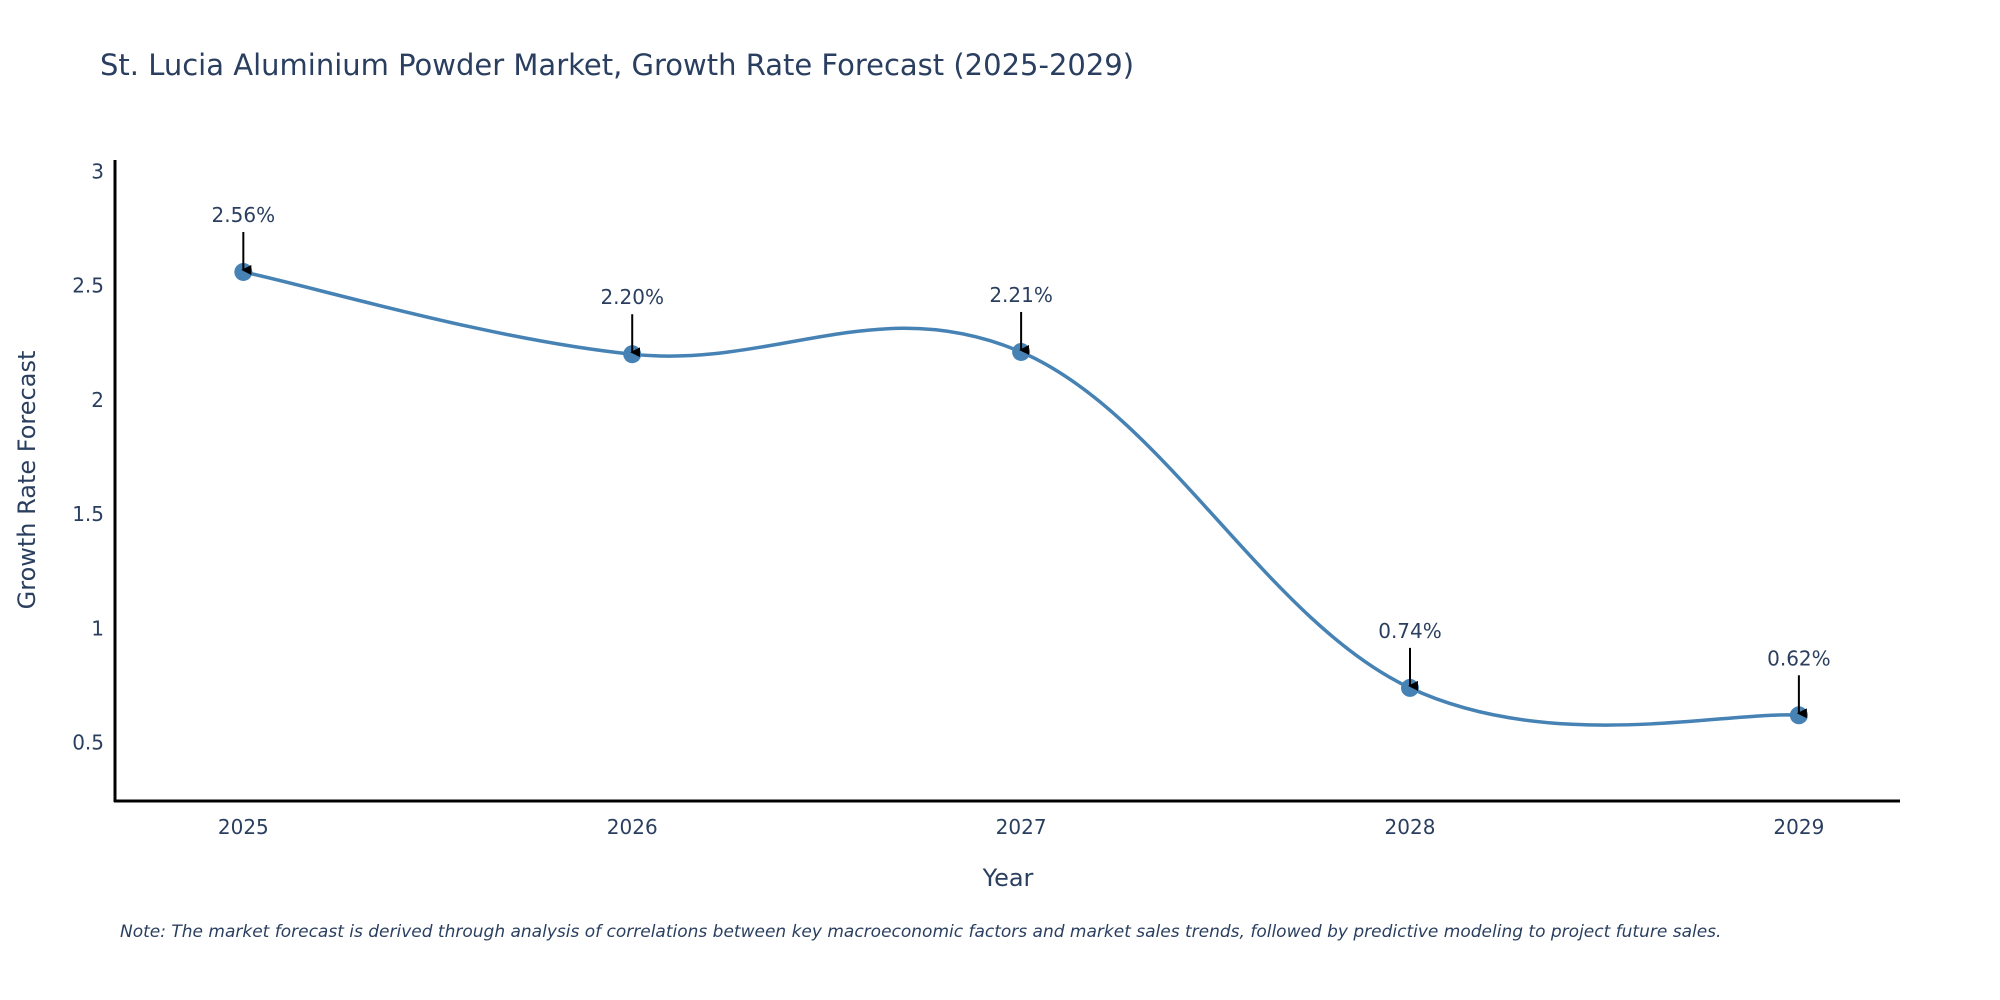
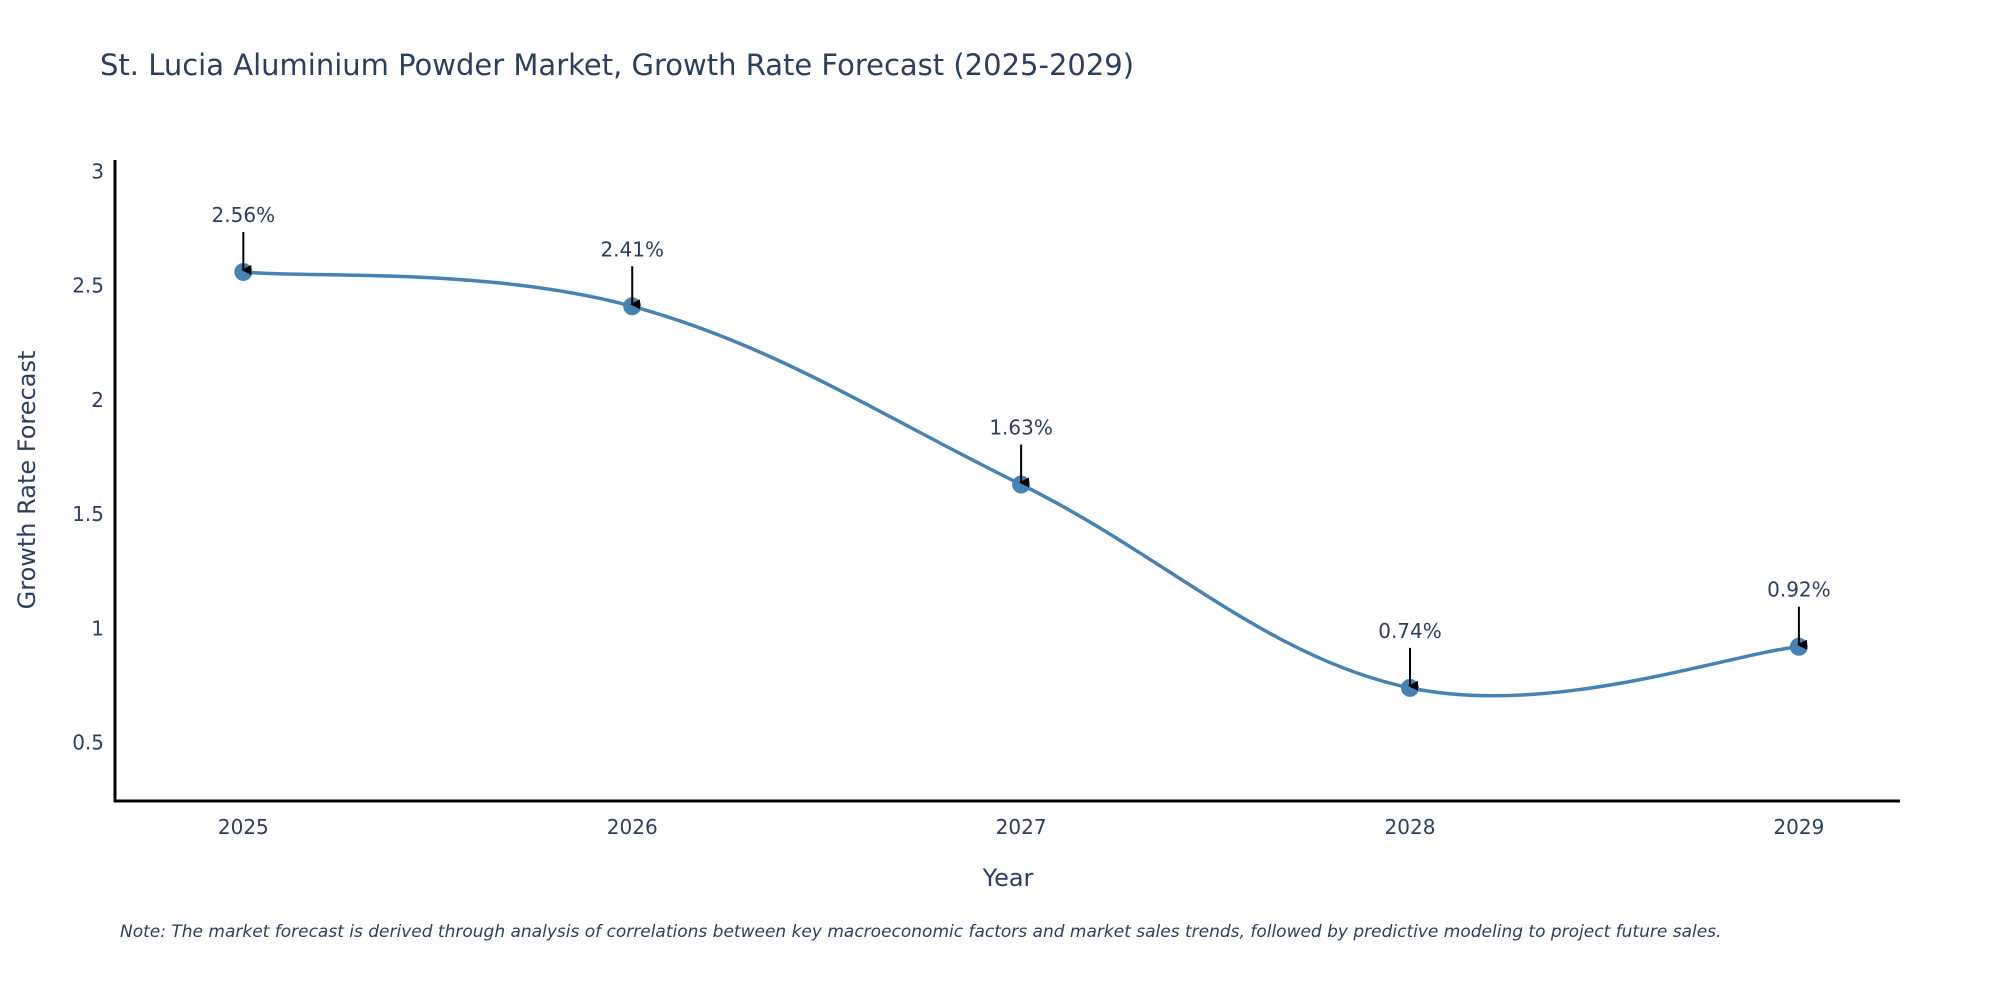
2026: 2.20% -> 2.41%
2027: 2.21% -> 1.63%
2029: 0.62% -> 0.92%
